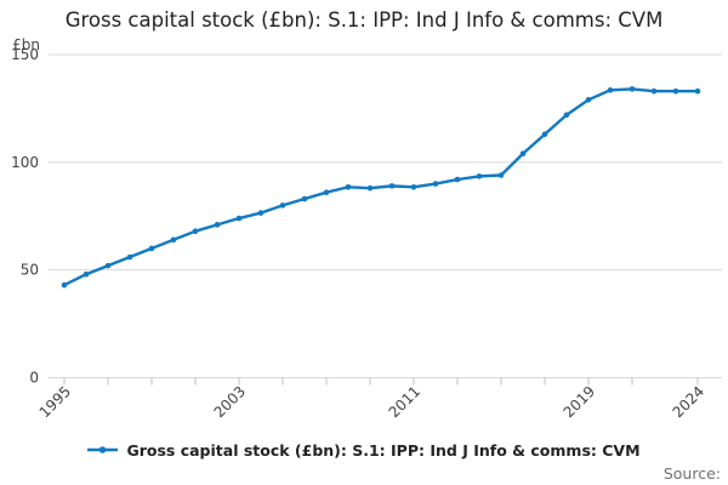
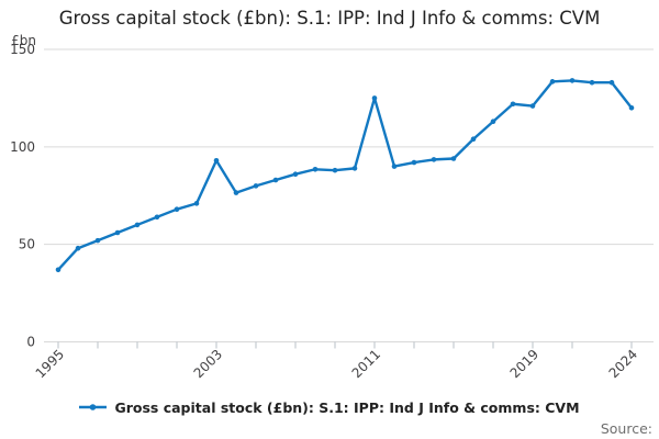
1995: 43 -> 37
2003: 74 -> 93
2011: 88 -> 125
2019: 129 -> 121
2024: 133 -> 120
